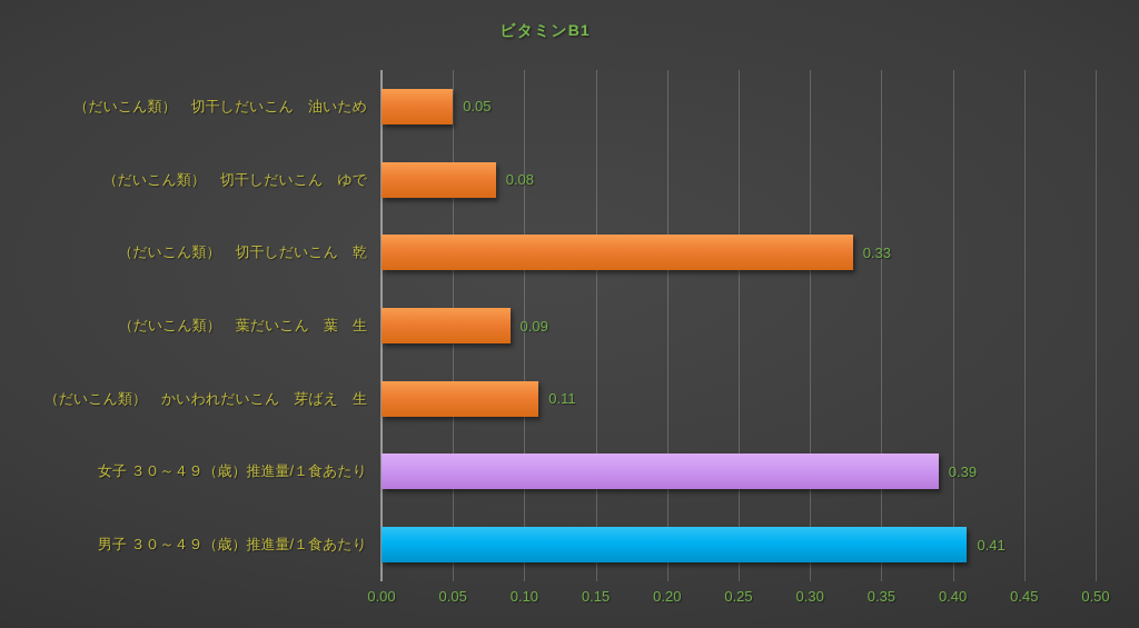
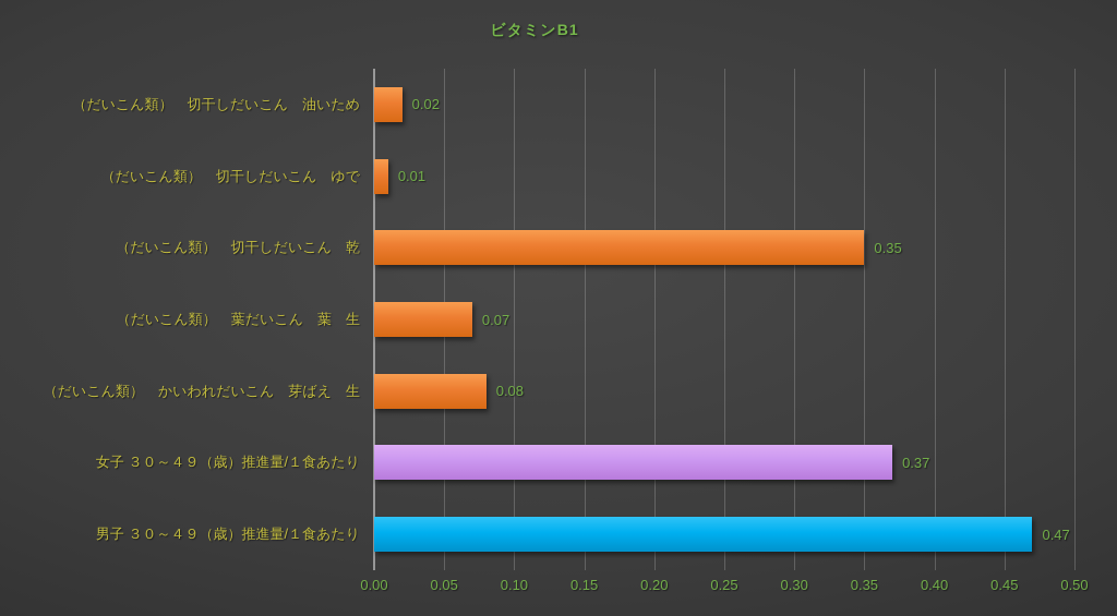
（だいこん類） 切干しだいこん 油いため: 0.05 -> 0.02
（だいこん類） 切干しだいこん ゆで: 0.08 -> 0.01
（だいこん類） 切干しだいこん 乾: 0.33 -> 0.35
（だいこん類） 葉だいこん 葉 生: 0.09 -> 0.07
（だいこん類） かいわれだいこん 芽ばえ 生: 0.11 -> 0.08
女子 ３０～４９（歳）推進量/１食あたり: 0.39 -> 0.37
男子 ３０～４９（歳）推進量/１食あたり: 0.41 -> 0.47
